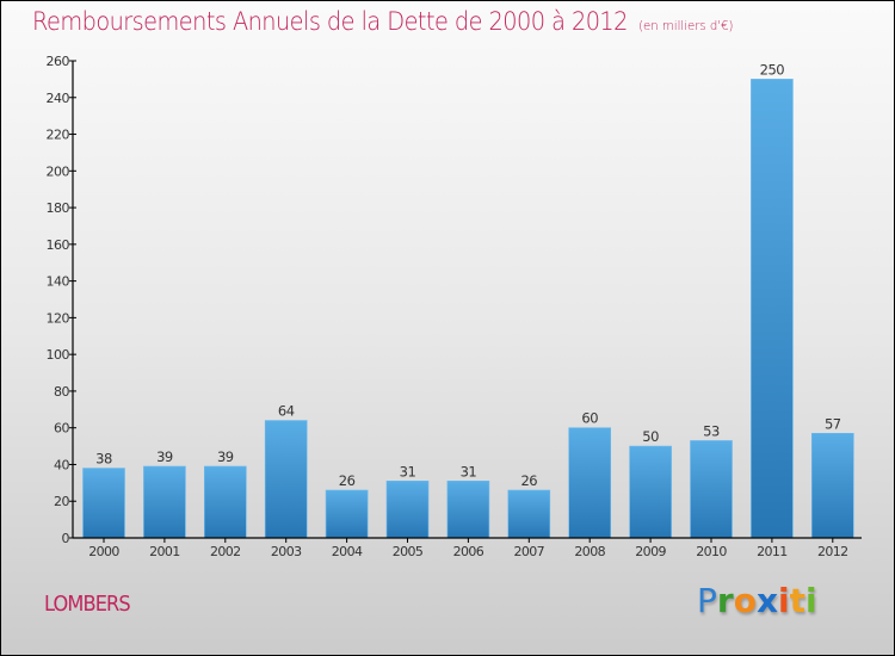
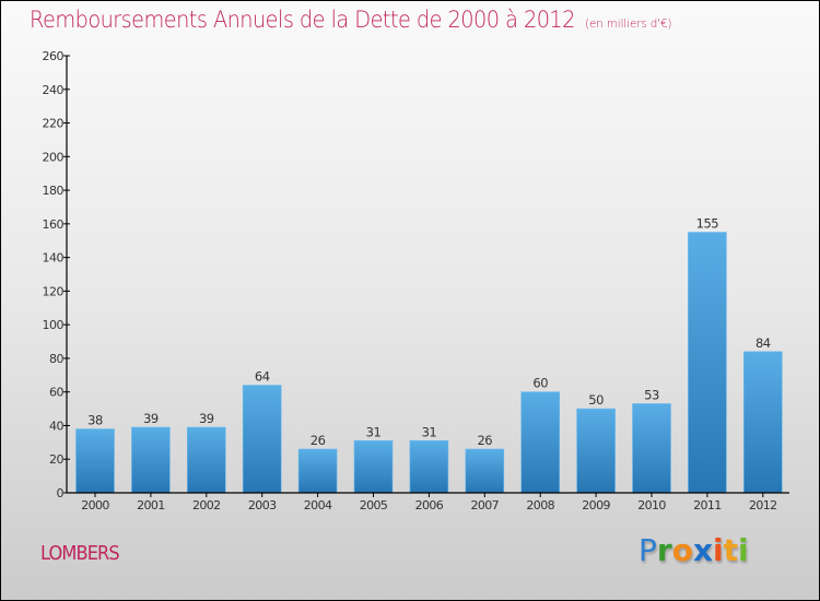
2011: 250 -> 155
2012: 57 -> 84
